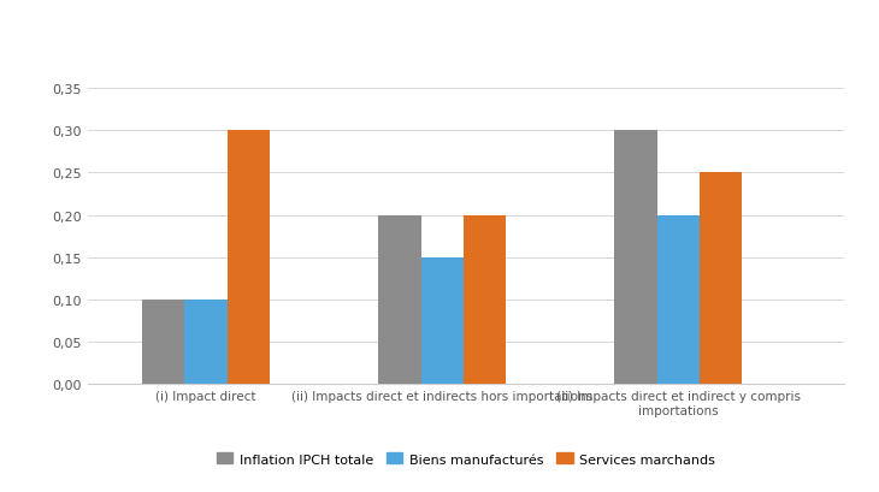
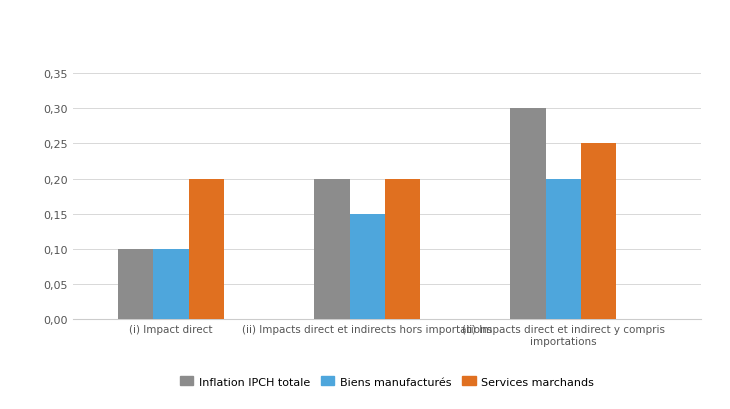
Services marchands/(i) Impact direct: 0,30 -> 0,20
